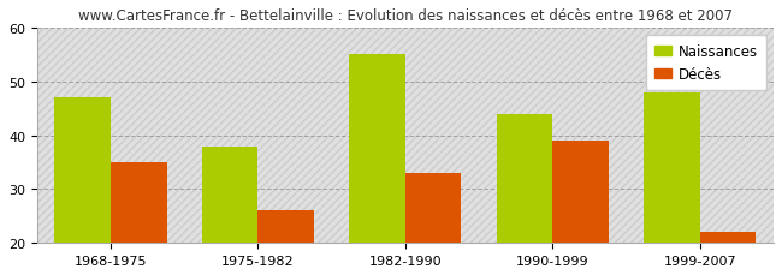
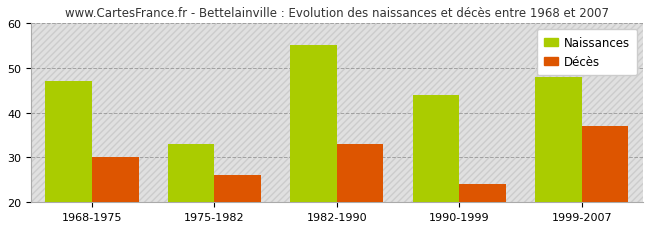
Décès/1968-1975: 35 -> 30
Naissances/1975-1982: 38 -> 33
Décès/1990-1999: 39 -> 24
Décès/1999-2007: 22 -> 37
